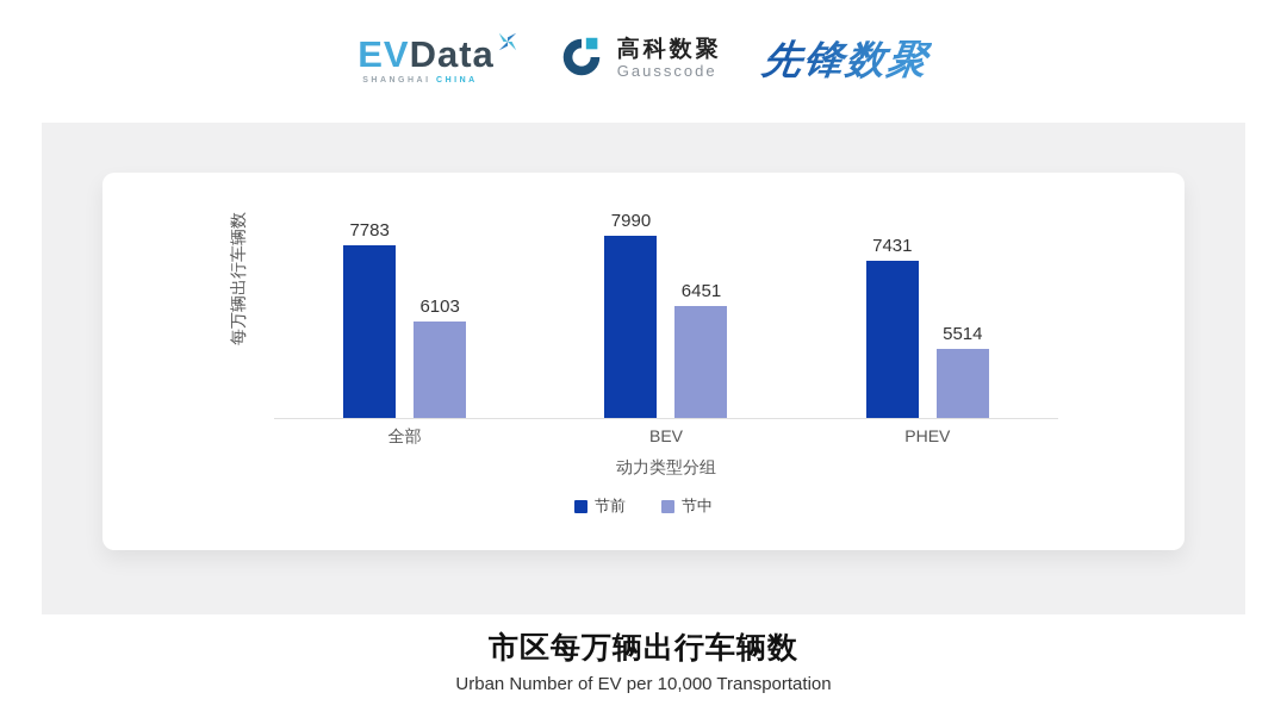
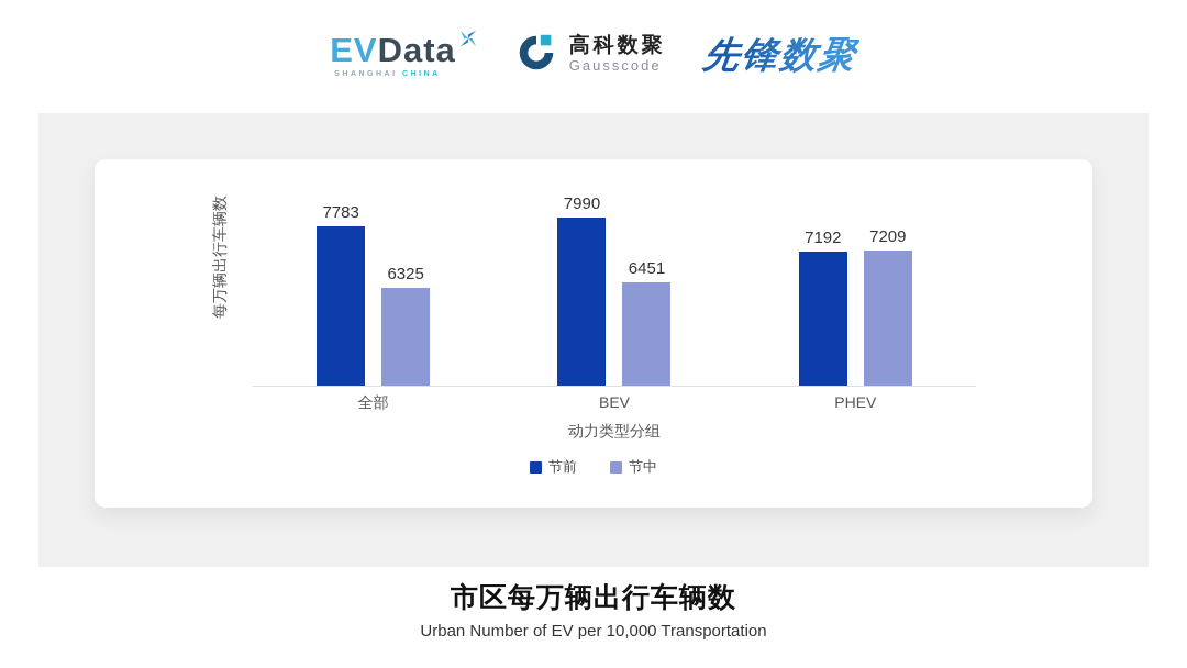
节中/全部: 6103 -> 6325
节前/PHEV: 7431 -> 7192
节中/PHEV: 5514 -> 7209
